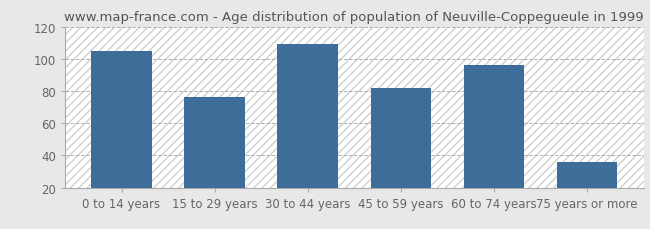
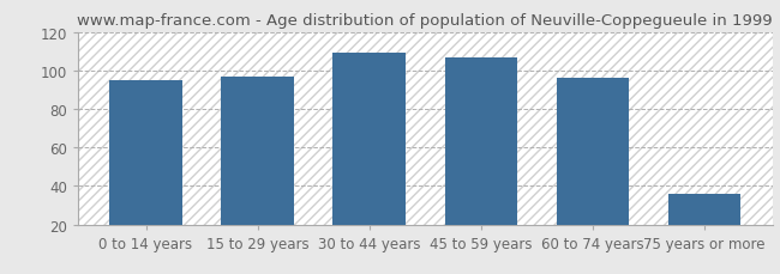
0 to 14 years: 105 -> 95
15 to 29 years: 76 -> 97
45 to 59 years: 82 -> 107
